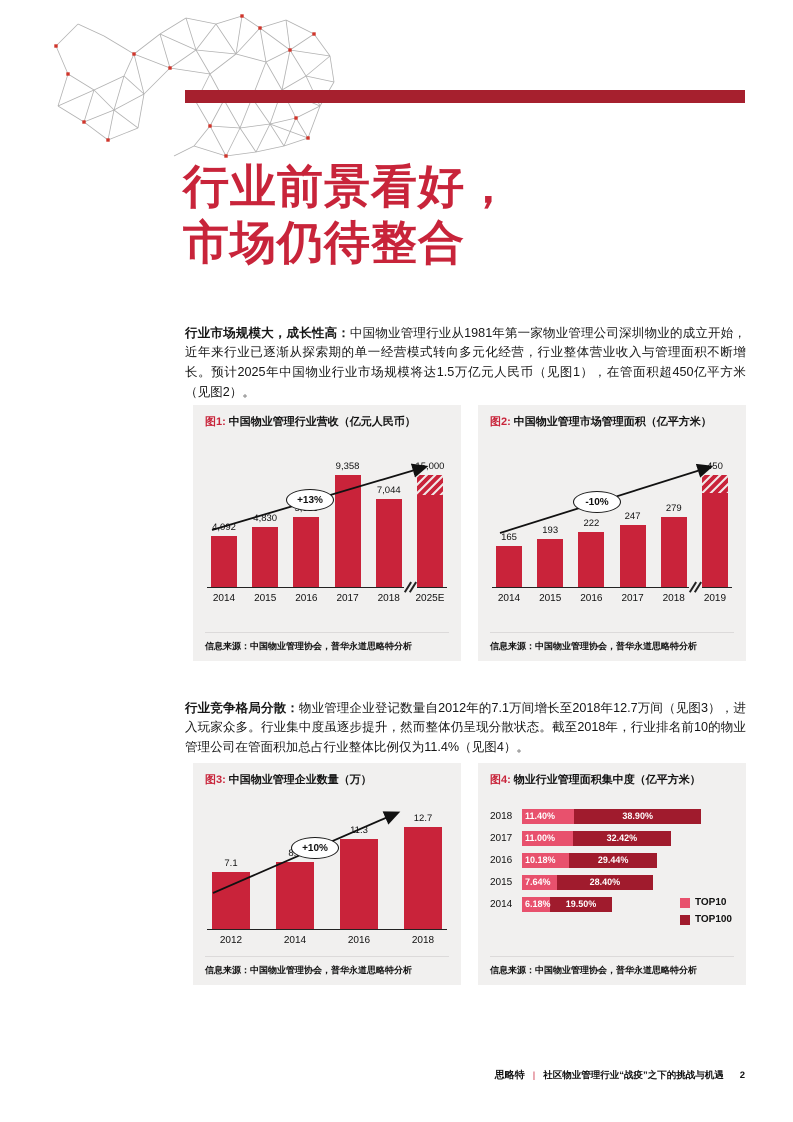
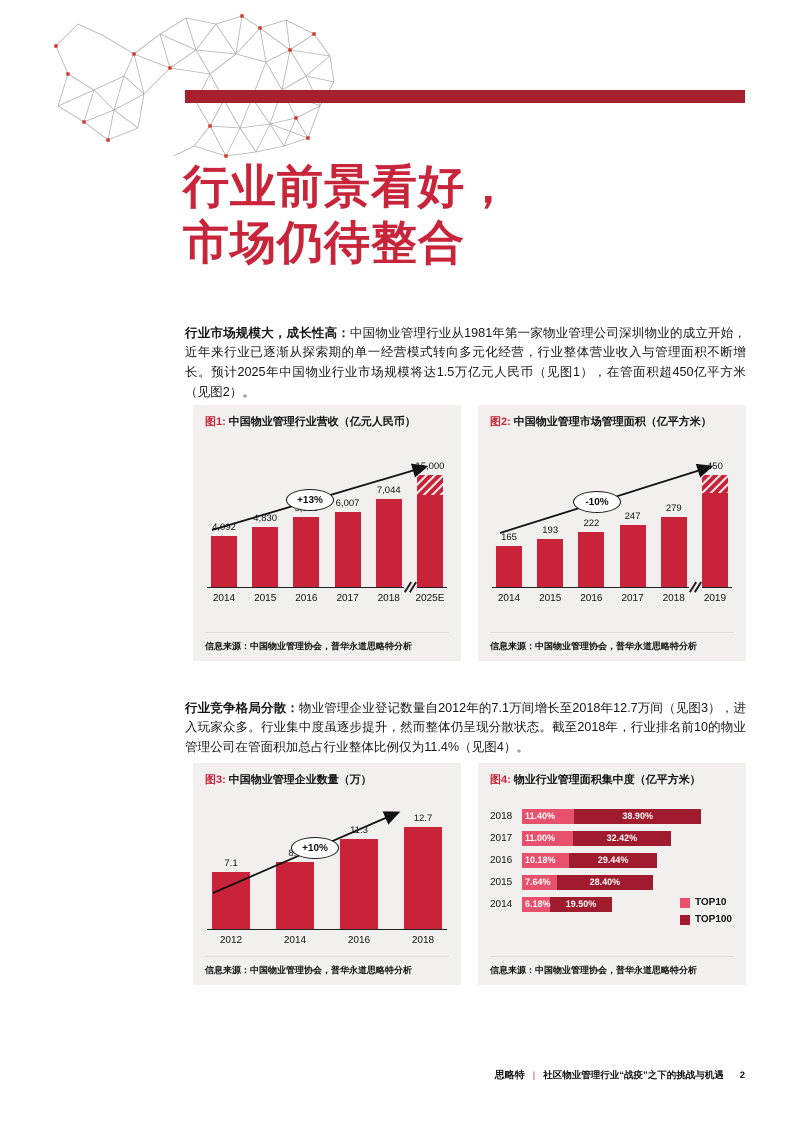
中国物业管理行业营收（亿元人民币）/2017: 9,358 -> 6,007
